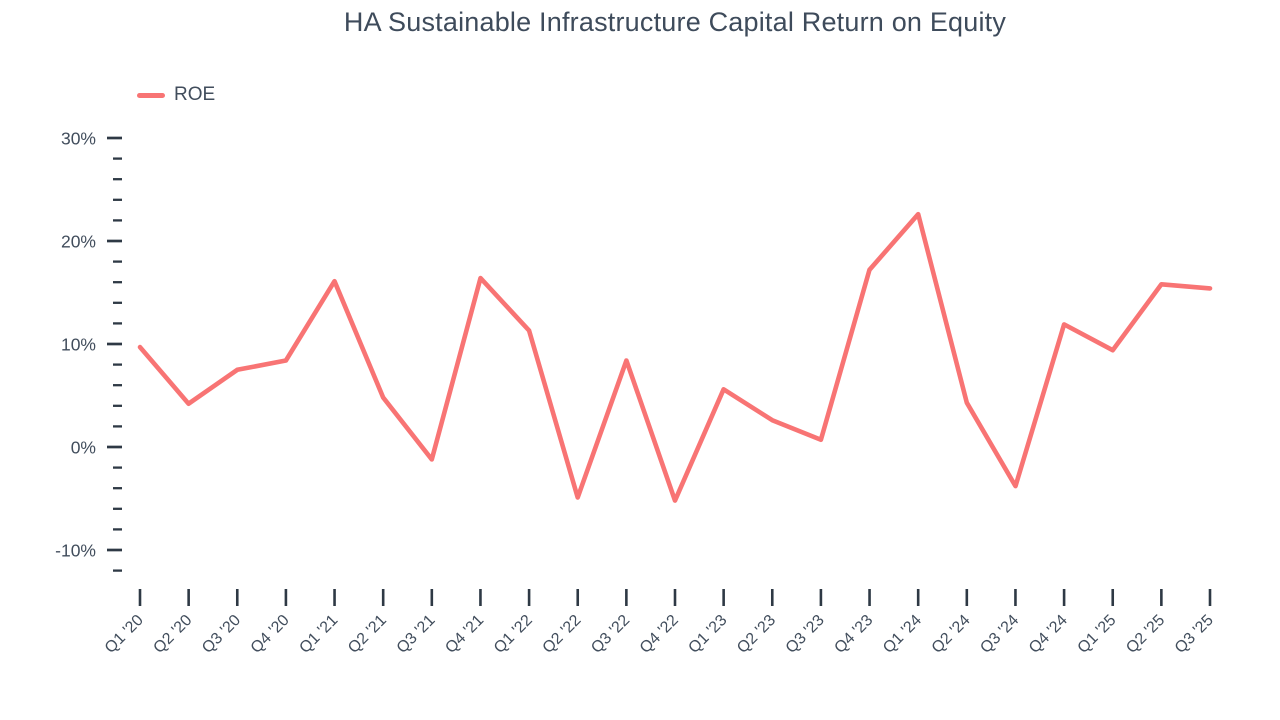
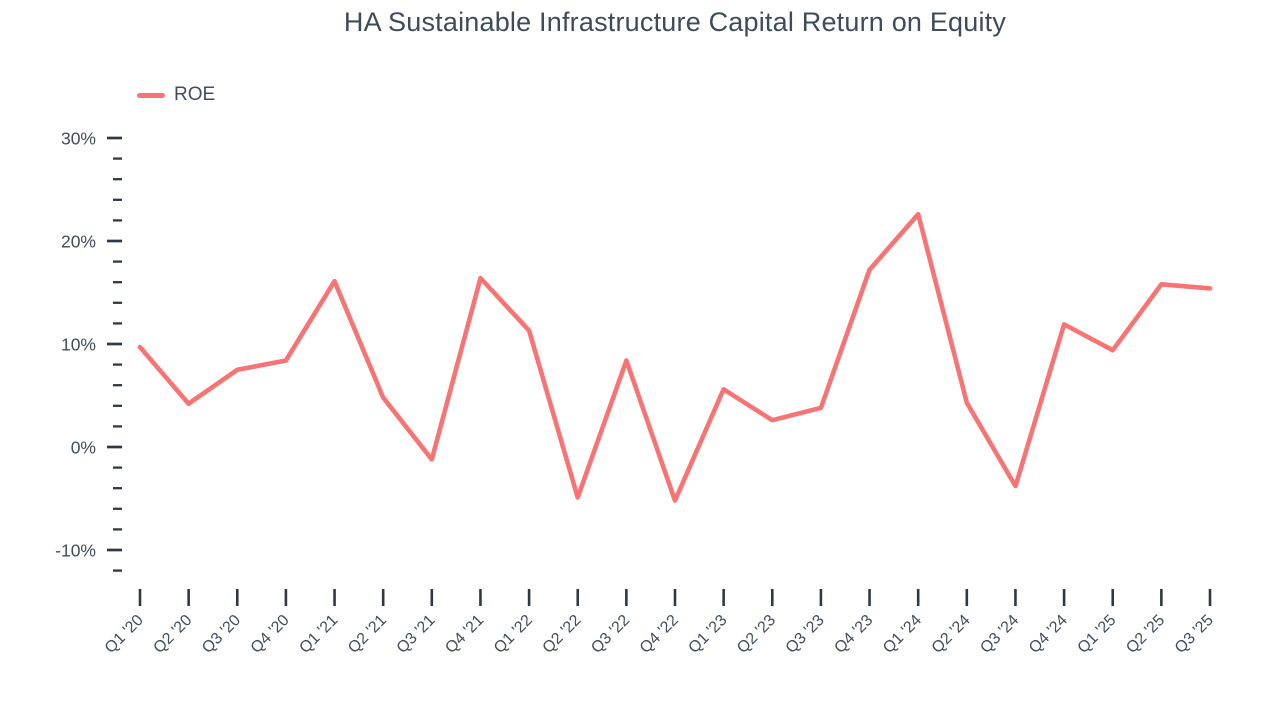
Q3 '23: 0.7% -> 3.8%
